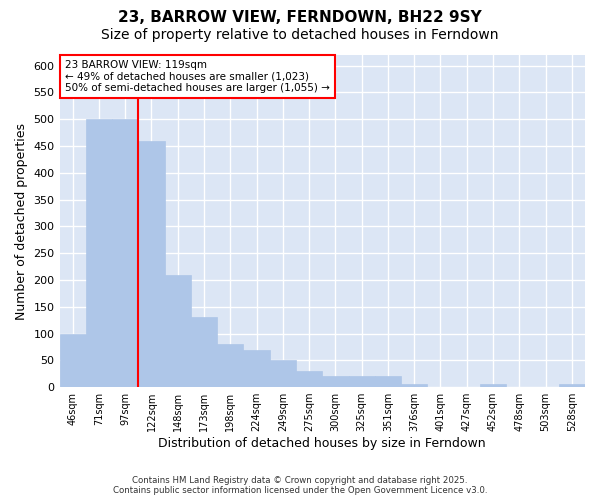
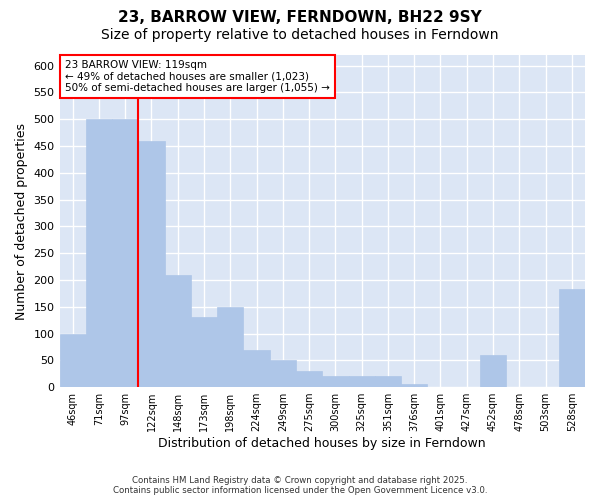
198sqm: 80 -> 150
452sqm: 5 -> 60
528sqm: 5 -> 184
